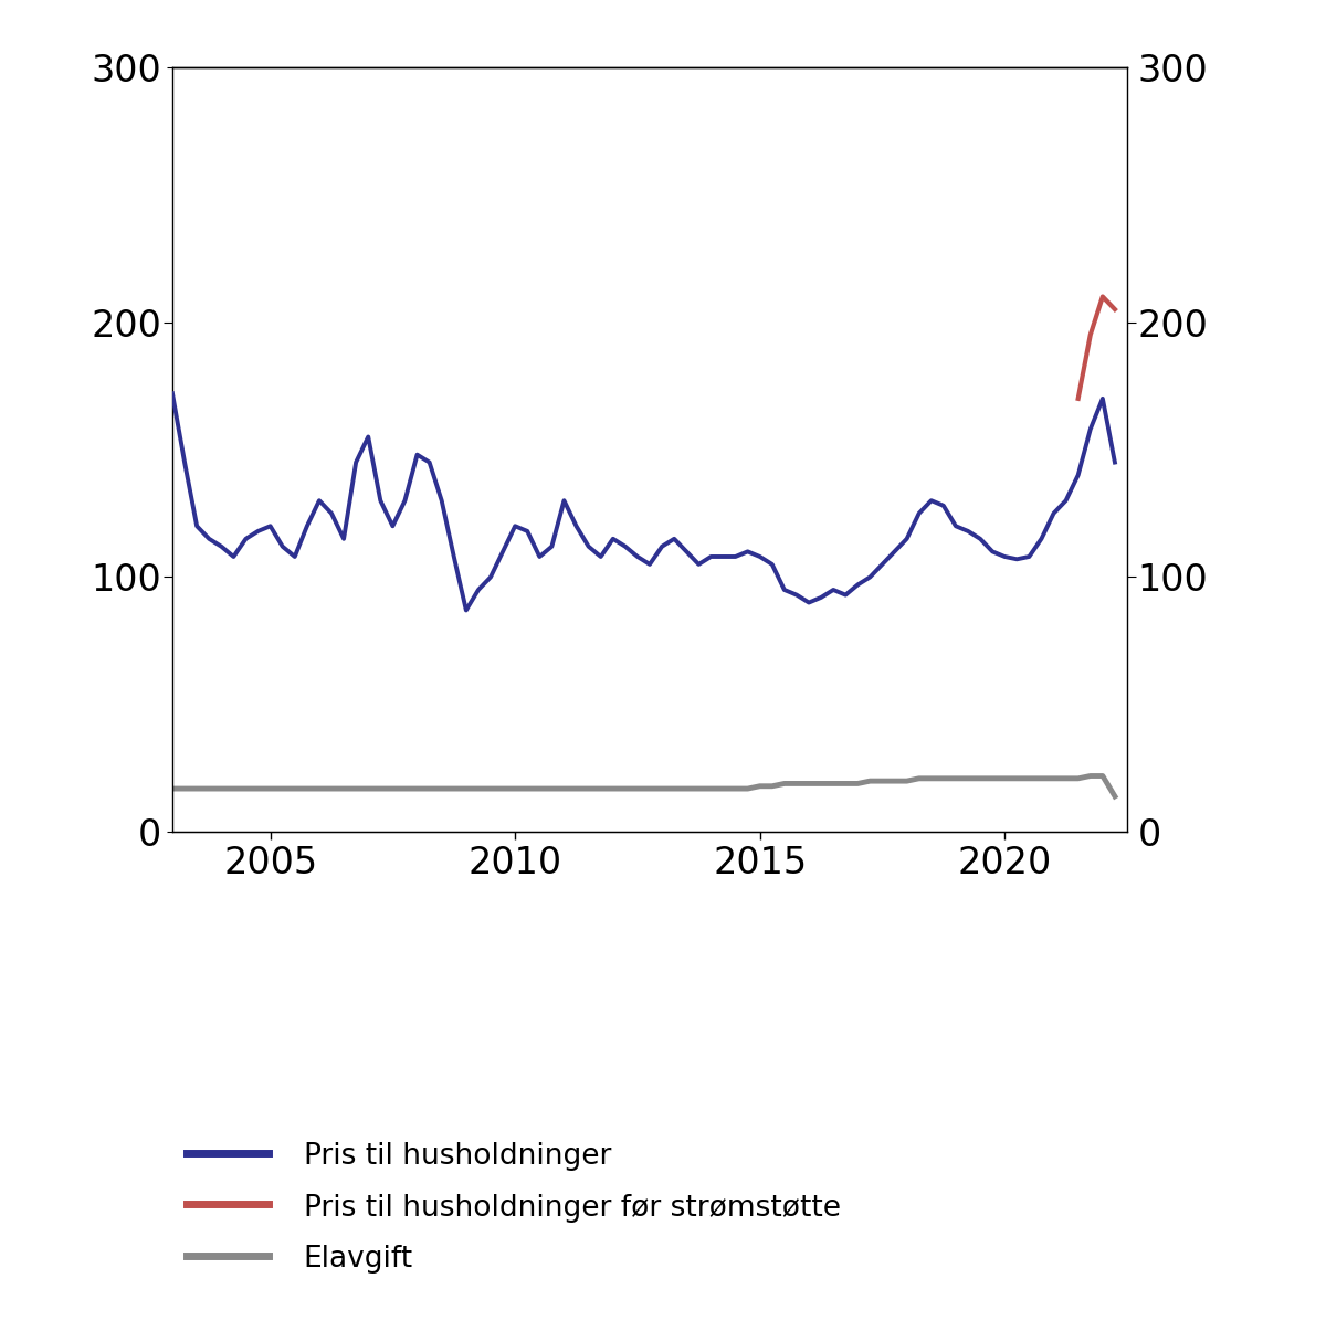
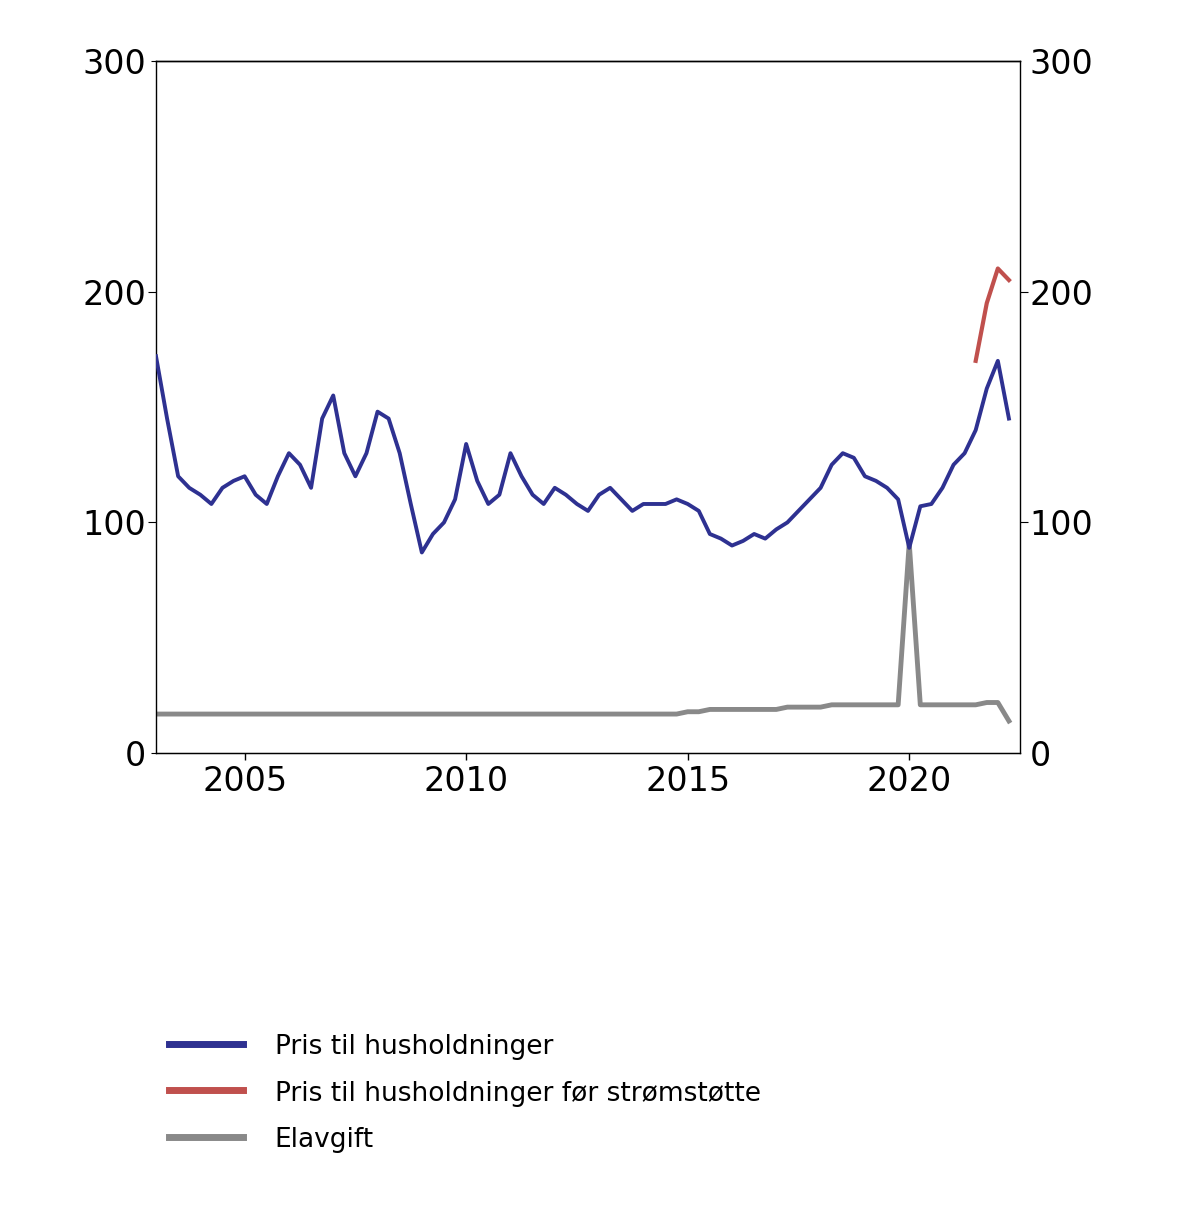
Pris til husholdninger/2010: 120 -> 134
Pris til husholdninger/2020: 108 -> 89
Elavgift/2020: 21 -> 91
